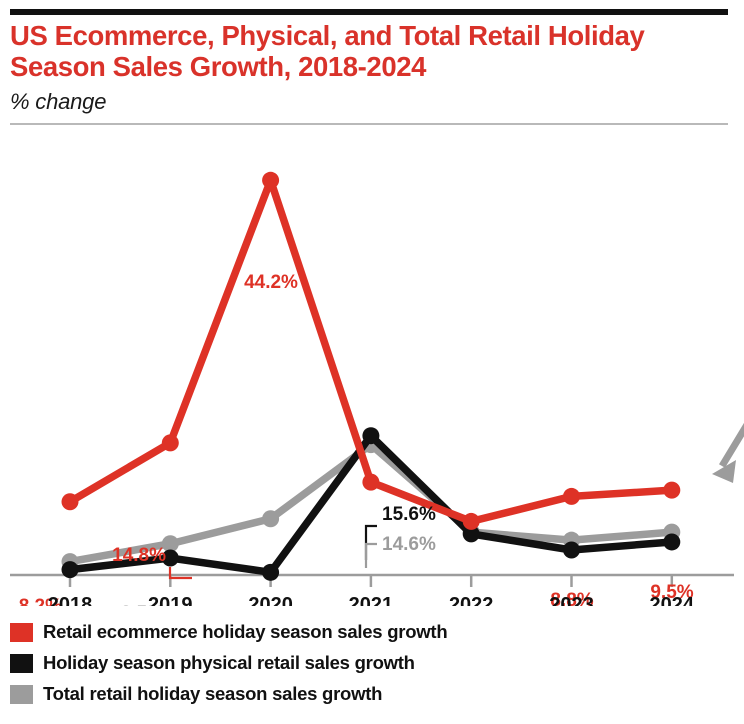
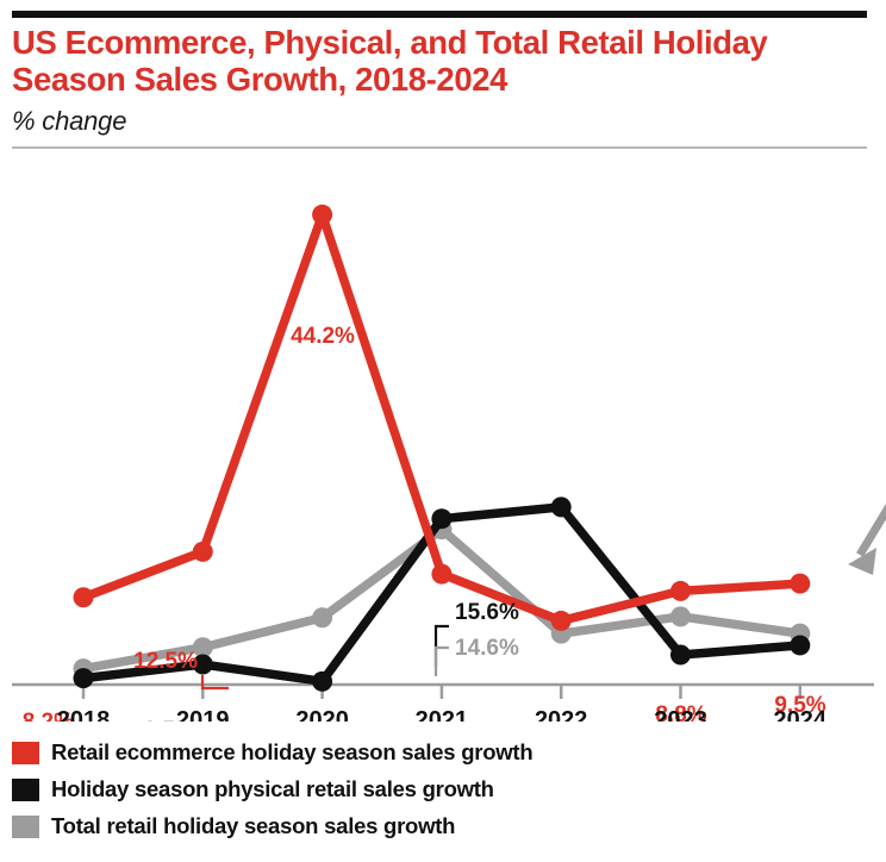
Retail ecommerce holiday season sales growth/2019: 14.8% -> 12.5%
Holiday season physical retail sales growth/2022: 4.6% -> 16.7%
Total retail holiday season sales growth/2023: 3.9% -> 6.4%
